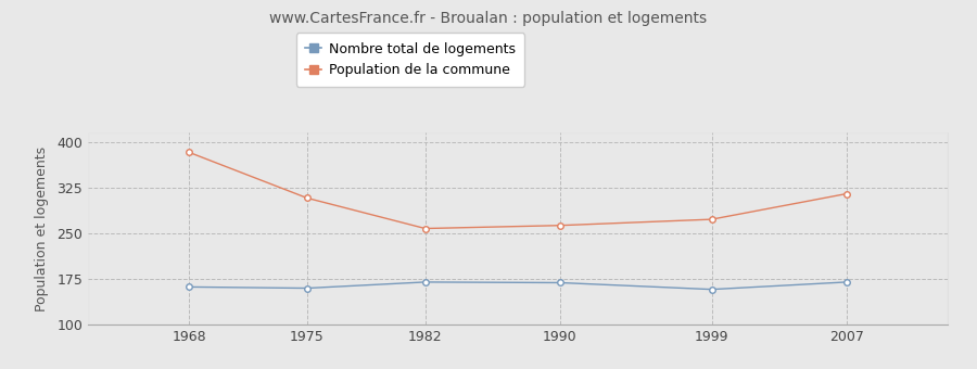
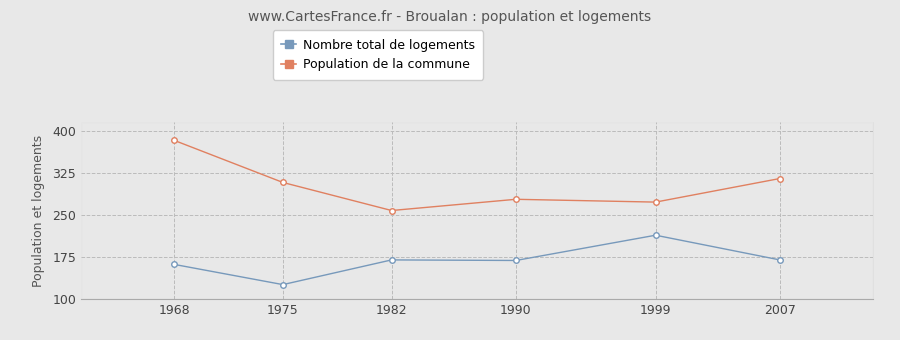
Nombre total de logements/1975: 160 -> 126
Population de la commune/1990: 263 -> 278
Nombre total de logements/1999: 158 -> 214
